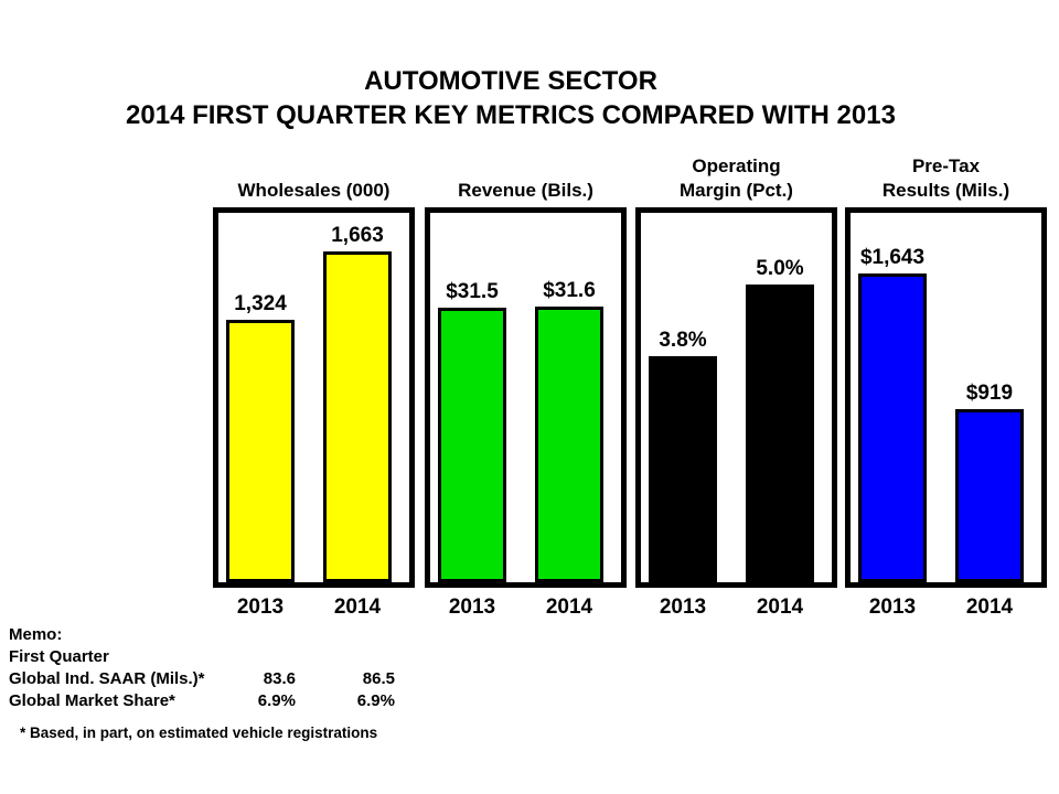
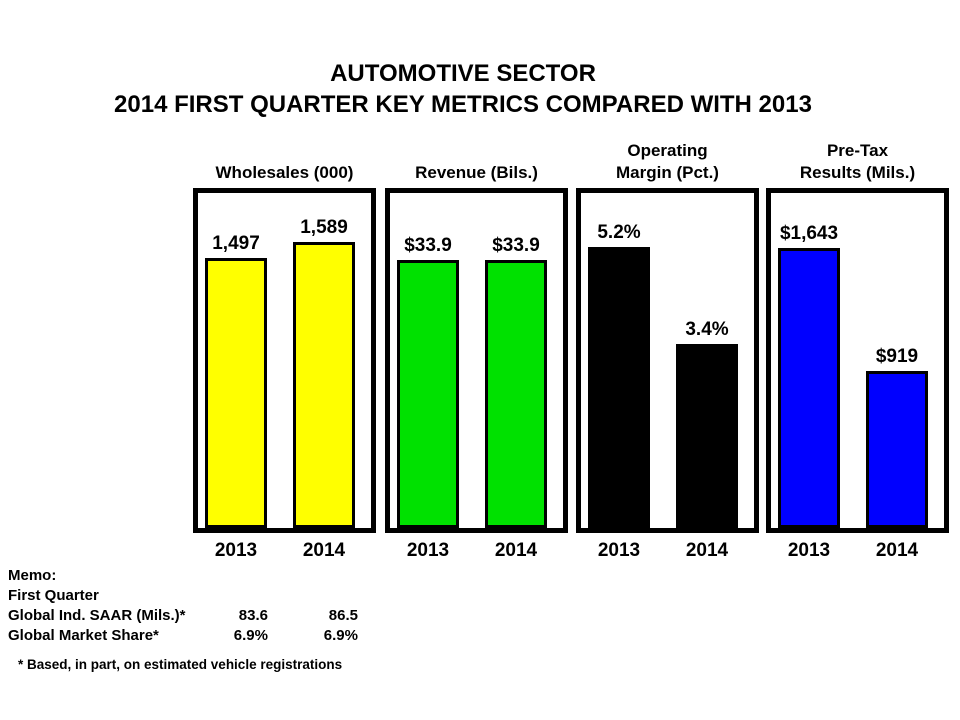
Wholesales (000)/2013: 1,324 -> 1,497
Wholesales (000)/2014: 1,663 -> 1,589
Revenue (Bils.)/2013: $31.5 -> $33.9
Revenue (Bils.)/2014: $31.6 -> $33.9
Operating Margin (Pct.)/2013: 3.8% -> 5.2%
Operating Margin (Pct.)/2014: 5.0% -> 3.4%
